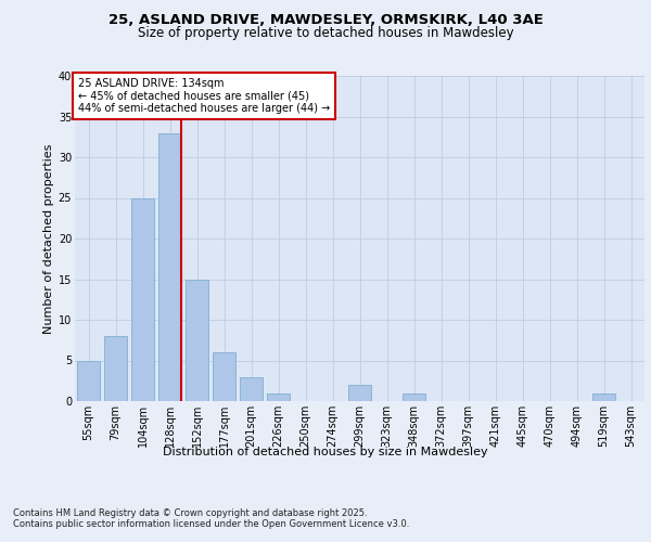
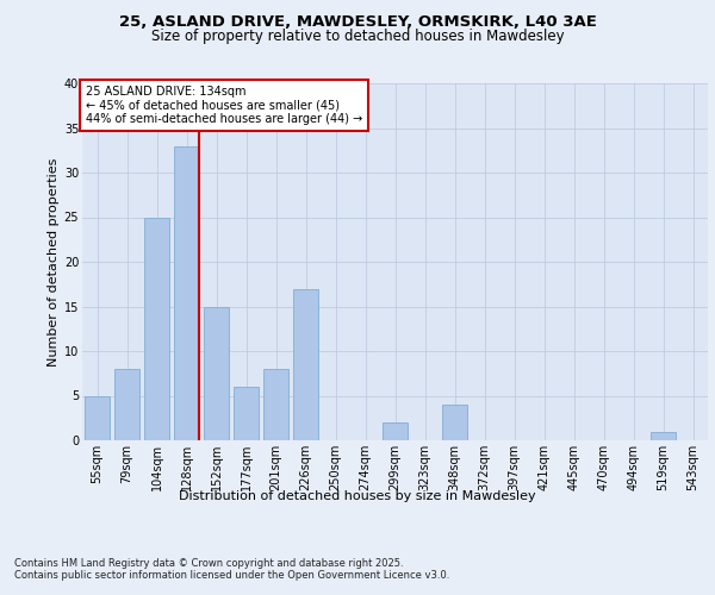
201sqm: 3 -> 8
226sqm: 1 -> 17
348sqm: 1 -> 4
